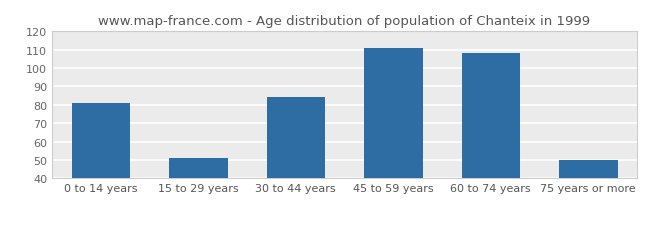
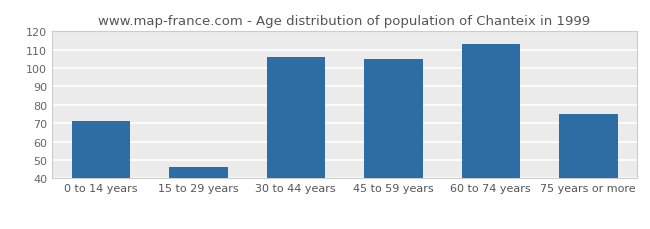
0 to 14 years: 81 -> 71
15 to 29 years: 51 -> 46
30 to 44 years: 84 -> 106
45 to 59 years: 111 -> 105
60 to 74 years: 108 -> 113
75 years or more: 50 -> 75
